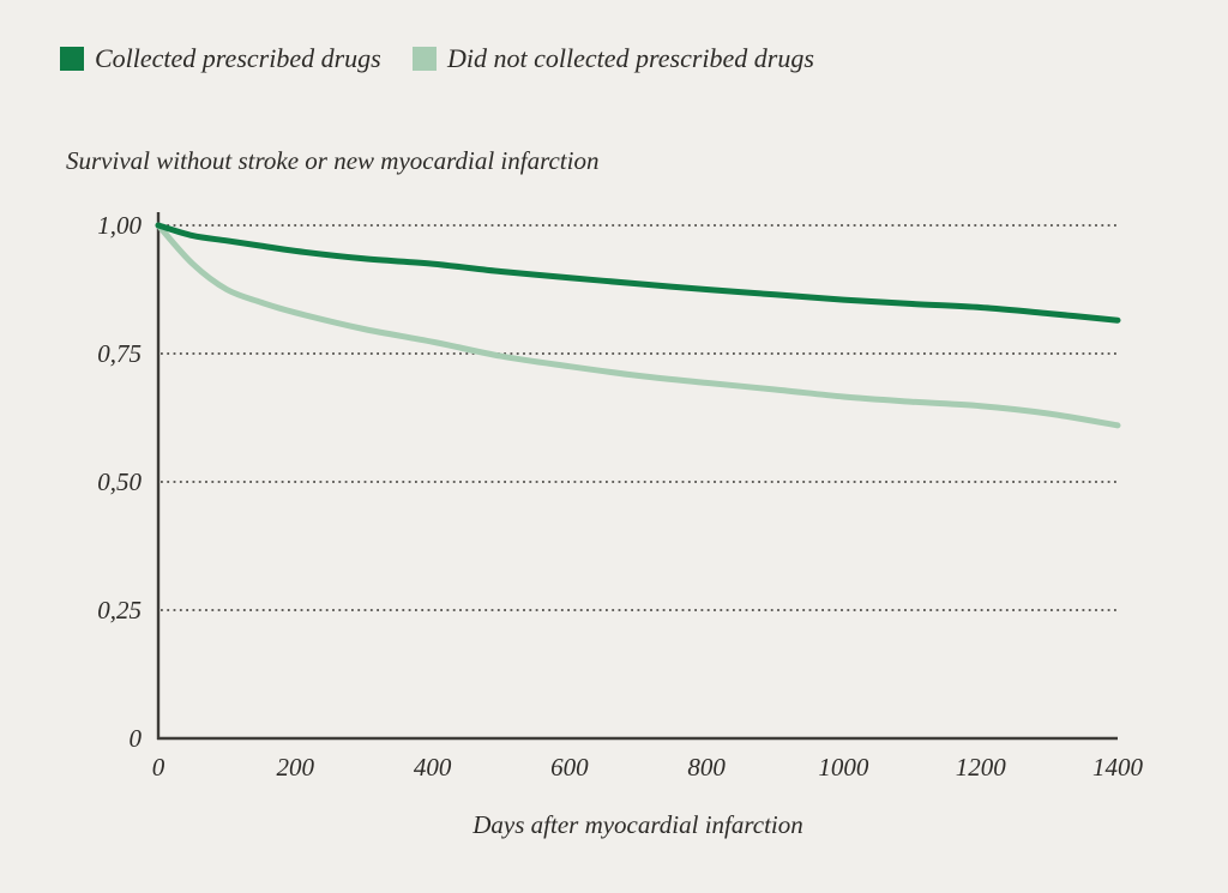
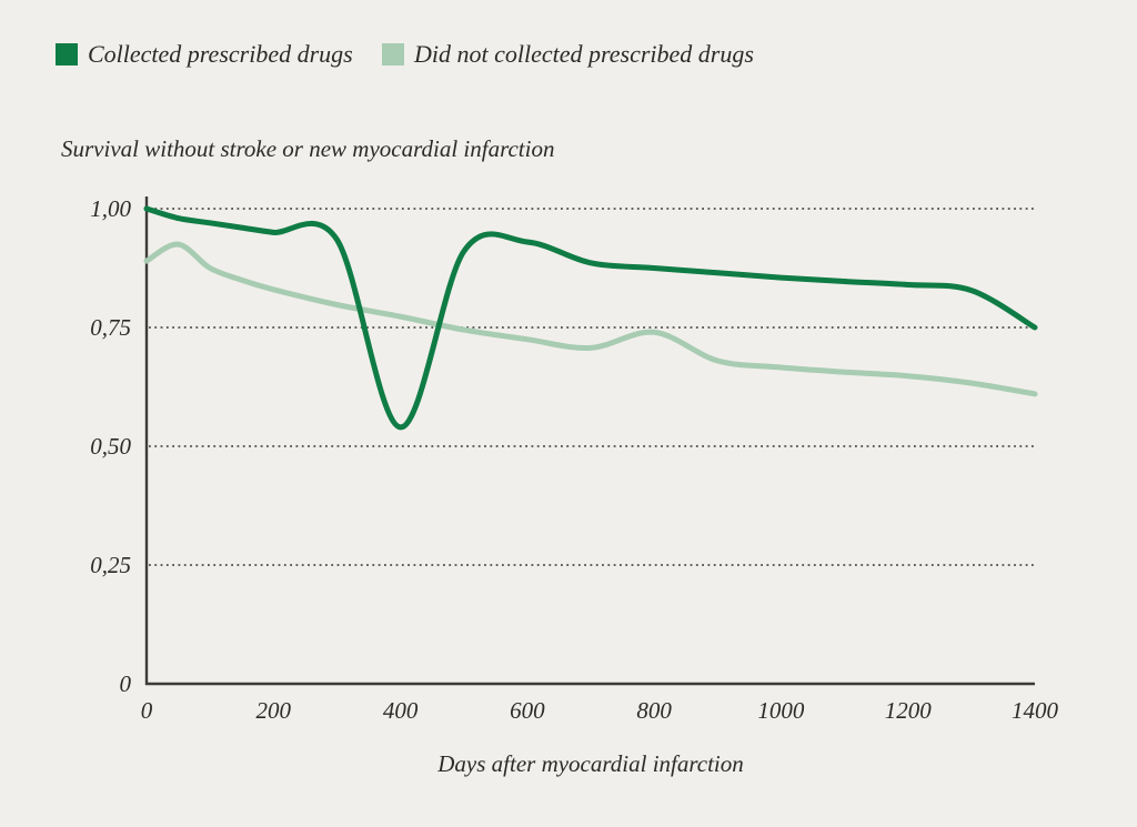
Did not collected prescribed drugs/0: 1,00 -> 0,89
Collected prescribed drugs/400: 0,93 -> 0,54
Collected prescribed drugs/600: 0,90 -> 0,93
Did not collected prescribed drugs/800: 0,69 -> 0,74
Collected prescribed drugs/1400: 0,81 -> 0,75
